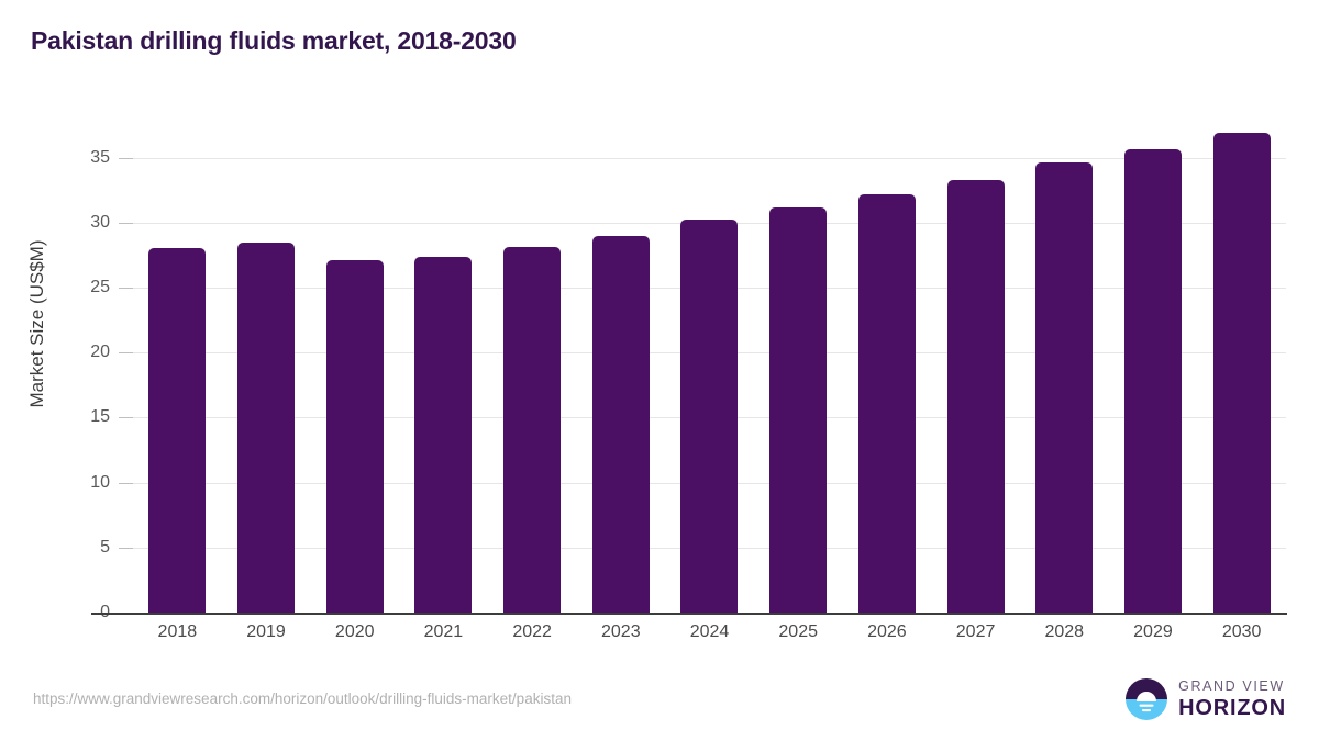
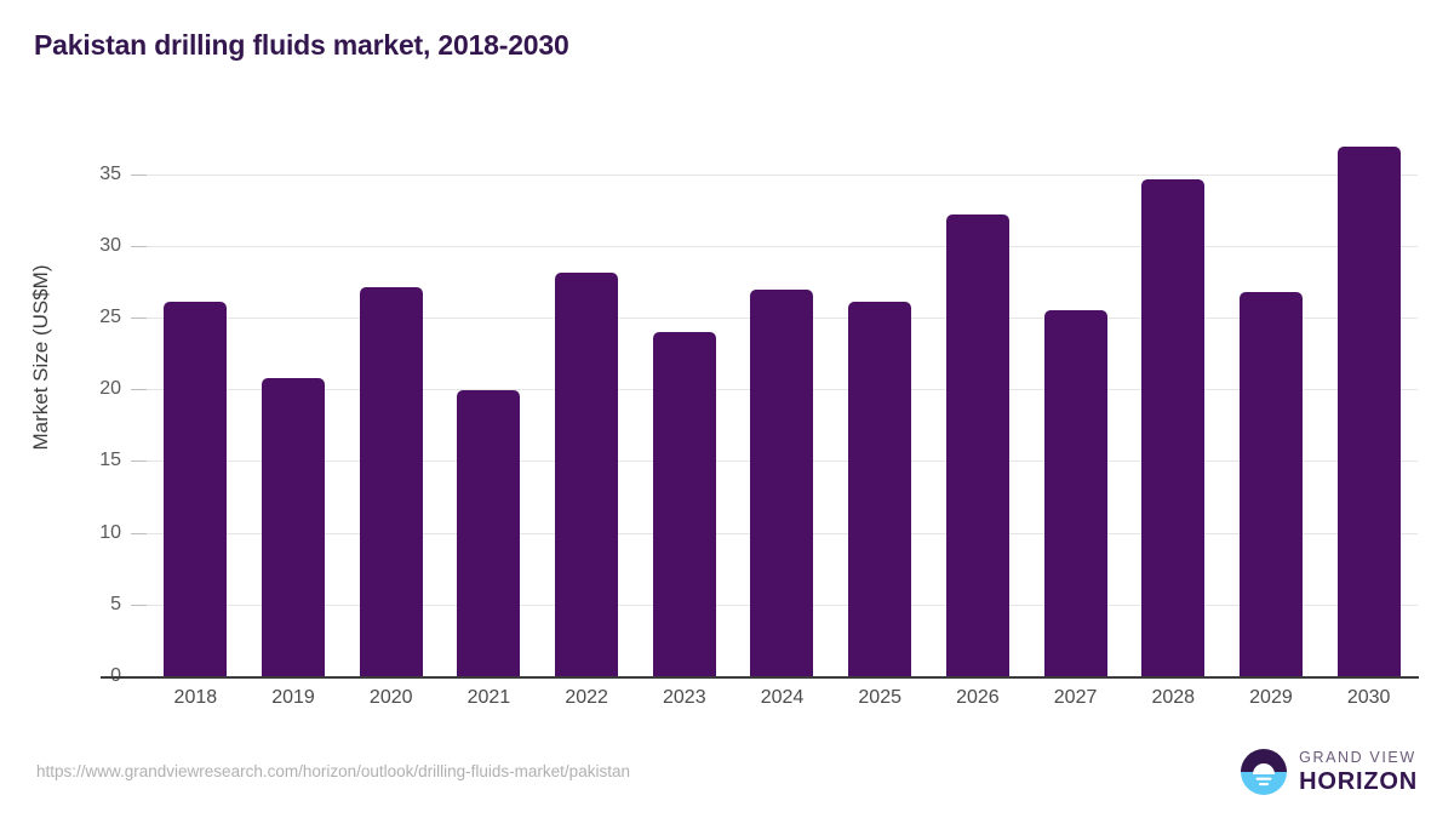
2018: 28.0 -> 26.1
2019: 28.5 -> 20.8
2021: 27.4 -> 19.9
2023: 29.0 -> 24.0
2024: 30.2 -> 26.9
2025: 31.2 -> 26.1
2027: 33.3 -> 25.5
2029: 35.6 -> 26.8
